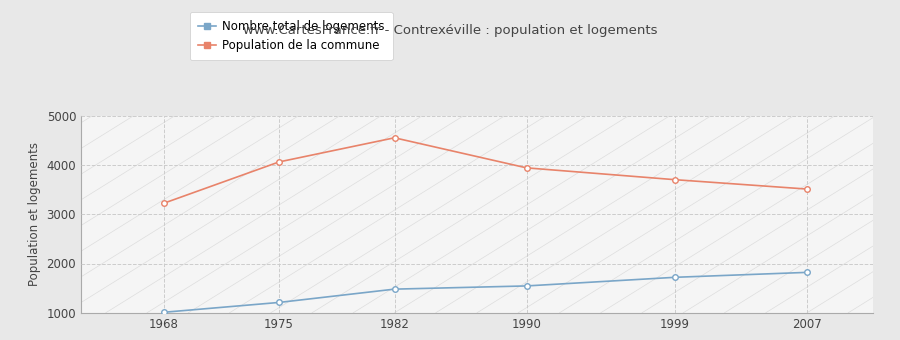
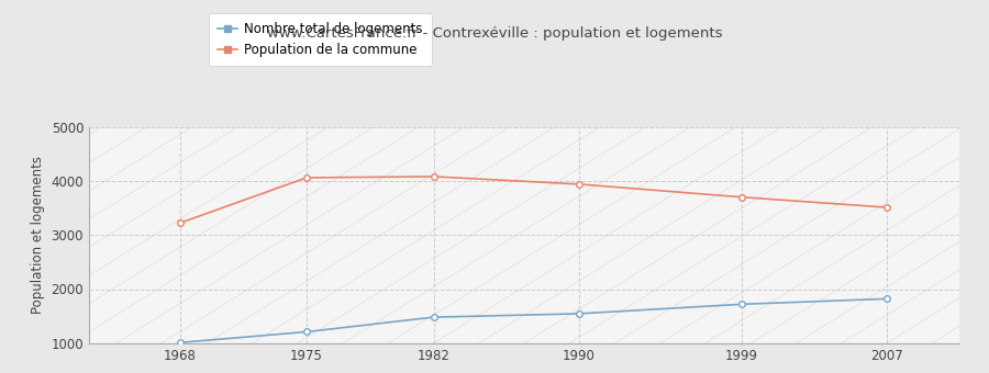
Population de la commune/1982: 4550 -> 4080
